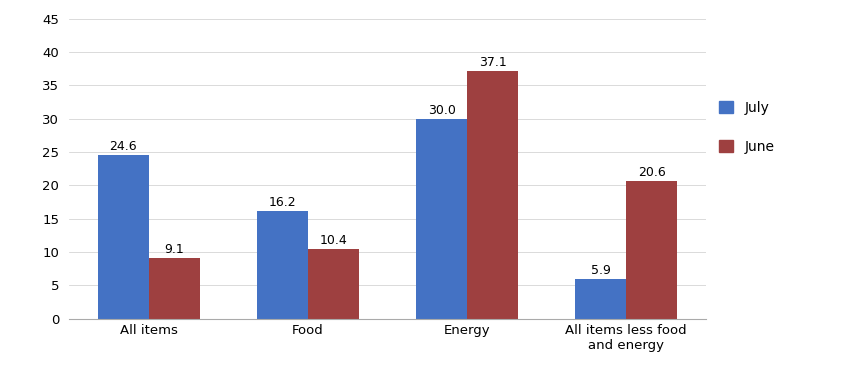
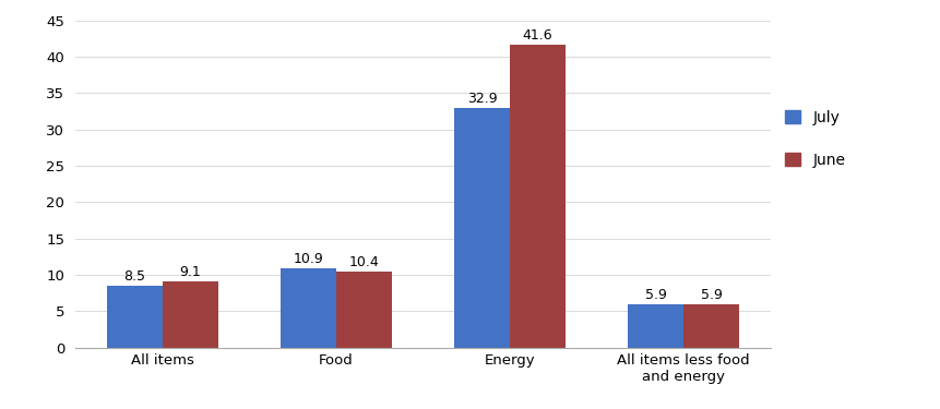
July/All items: 24.6 -> 8.5
July/Food: 16.2 -> 10.9
July/Energy: 30.0 -> 32.9
June/Energy: 37.1 -> 41.6
June/All items less food and energy: 20.6 -> 5.9
